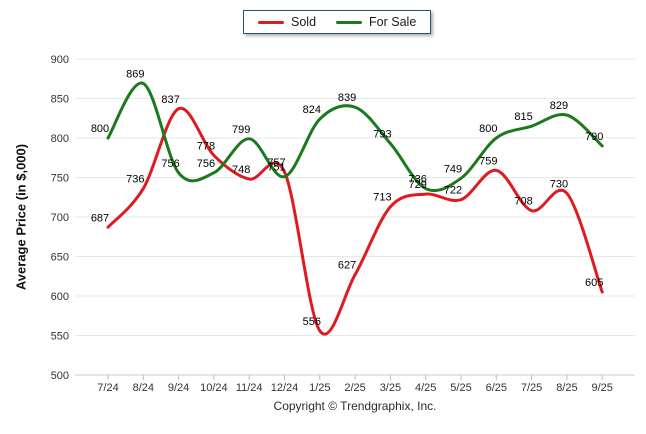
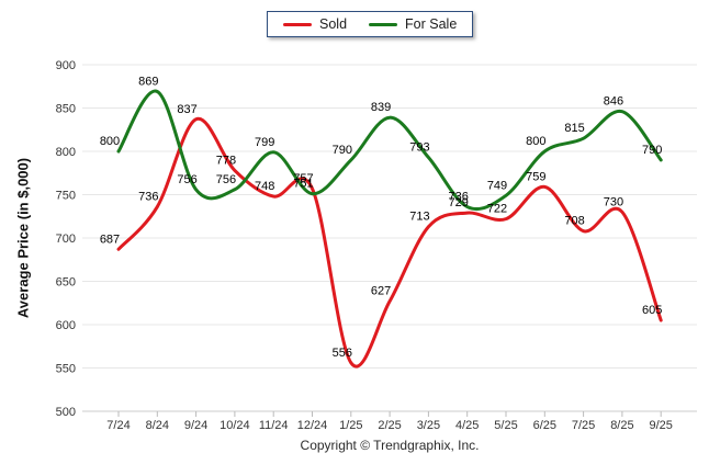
For Sale/1/25: 824 -> 790
For Sale/8/25: 829 -> 846
